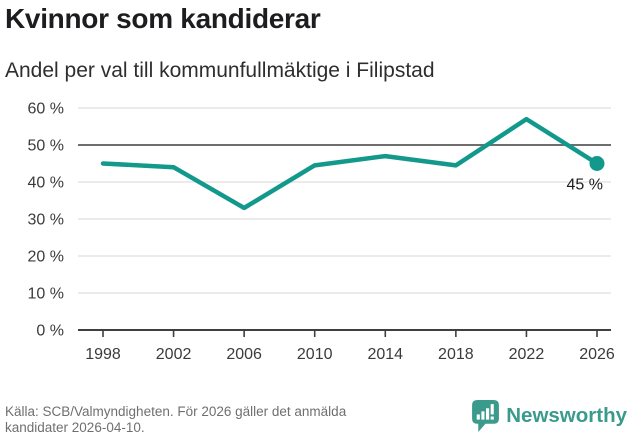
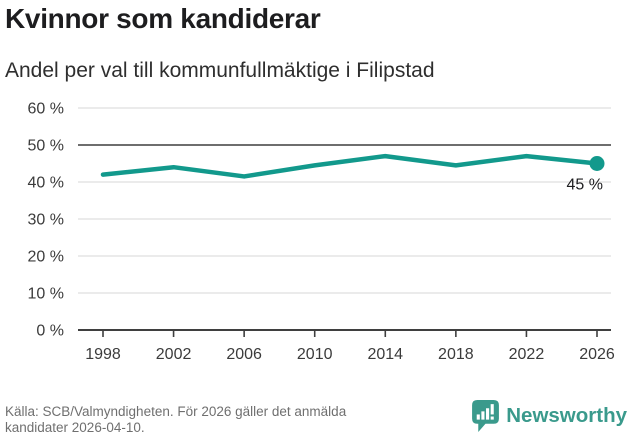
1998: 45% -> 42%
2006: 33% -> 42%
2022: 57% -> 47%
